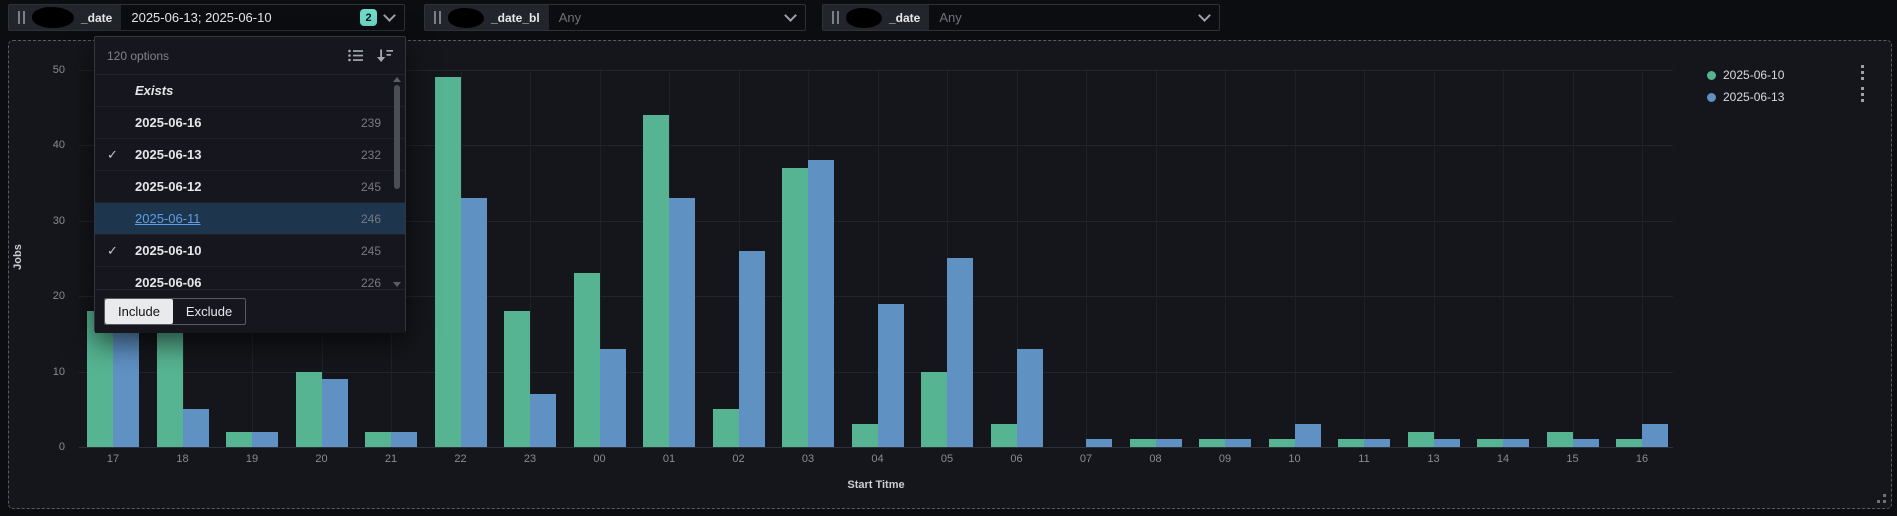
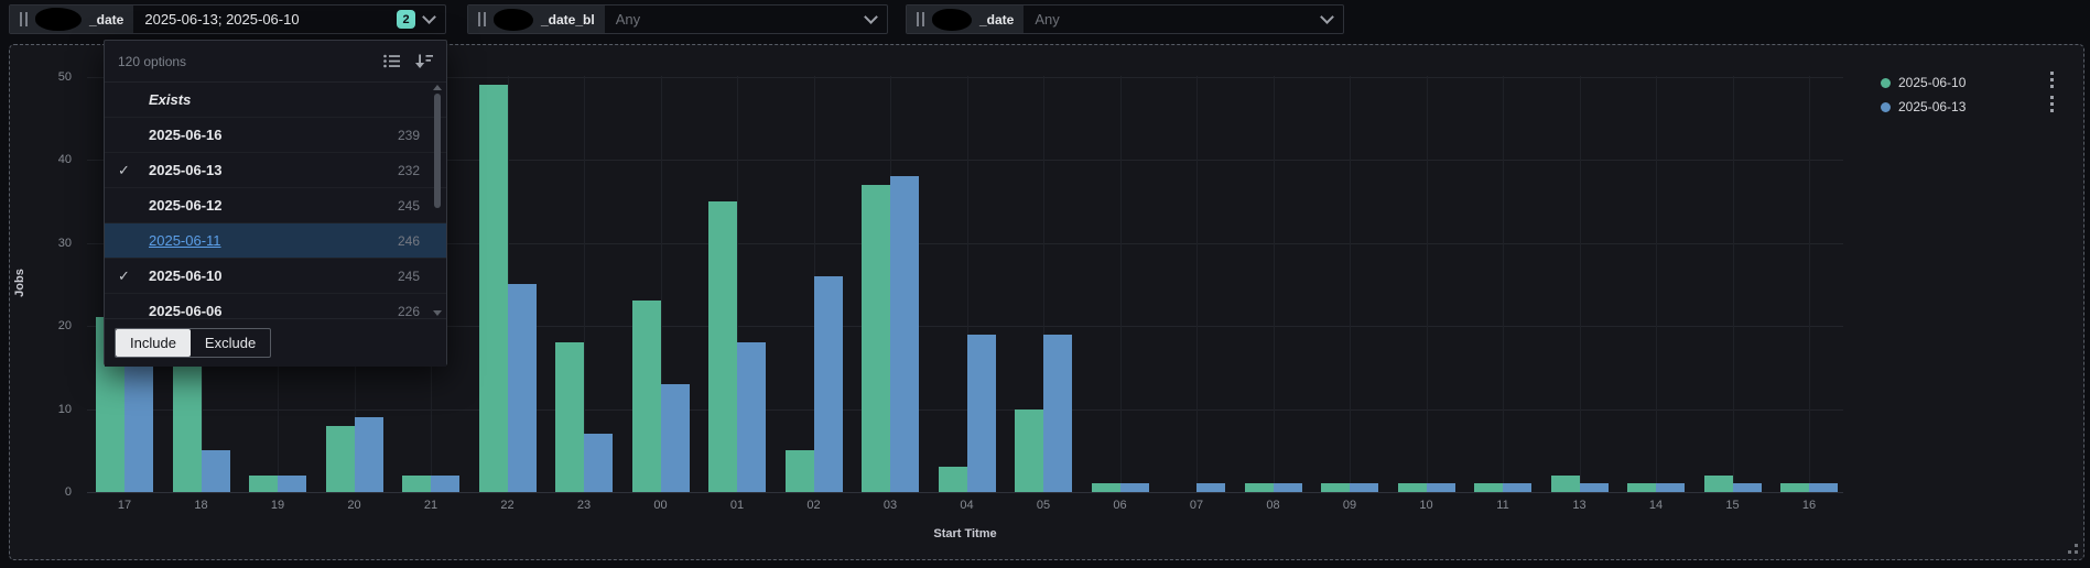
2025-06-10/17: 18 -> 21
2025-06-10/20: 10 -> 8
2025-06-13/22: 33 -> 25
2025-06-10/01: 44 -> 35
2025-06-13/01: 33 -> 18
2025-06-13/05: 25 -> 19
2025-06-10/06: 3 -> 1
2025-06-13/06: 13 -> 1
2025-06-13/10: 3 -> 1
2025-06-13/16: 3 -> 1
